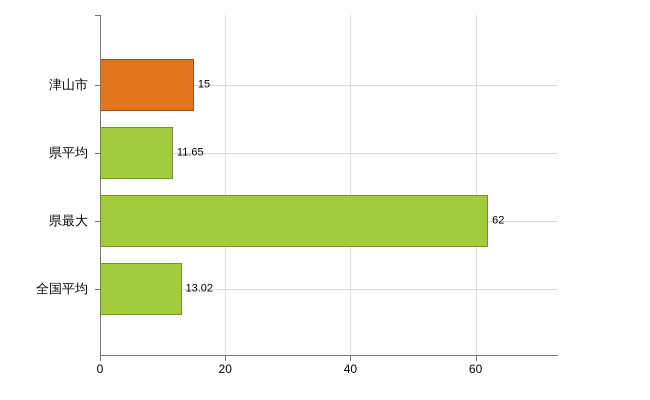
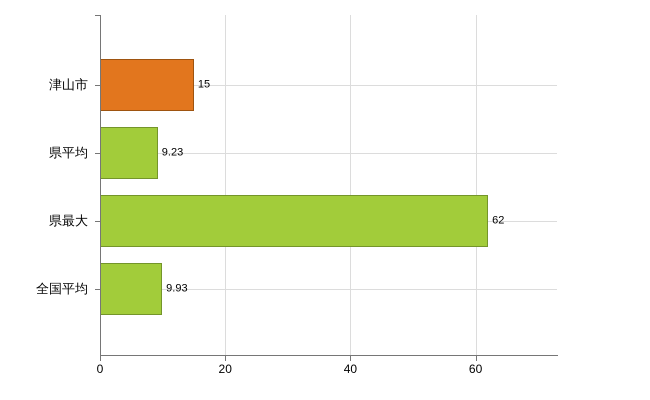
県平均: 11.65 -> 9.23
全国平均: 13.02 -> 9.93
